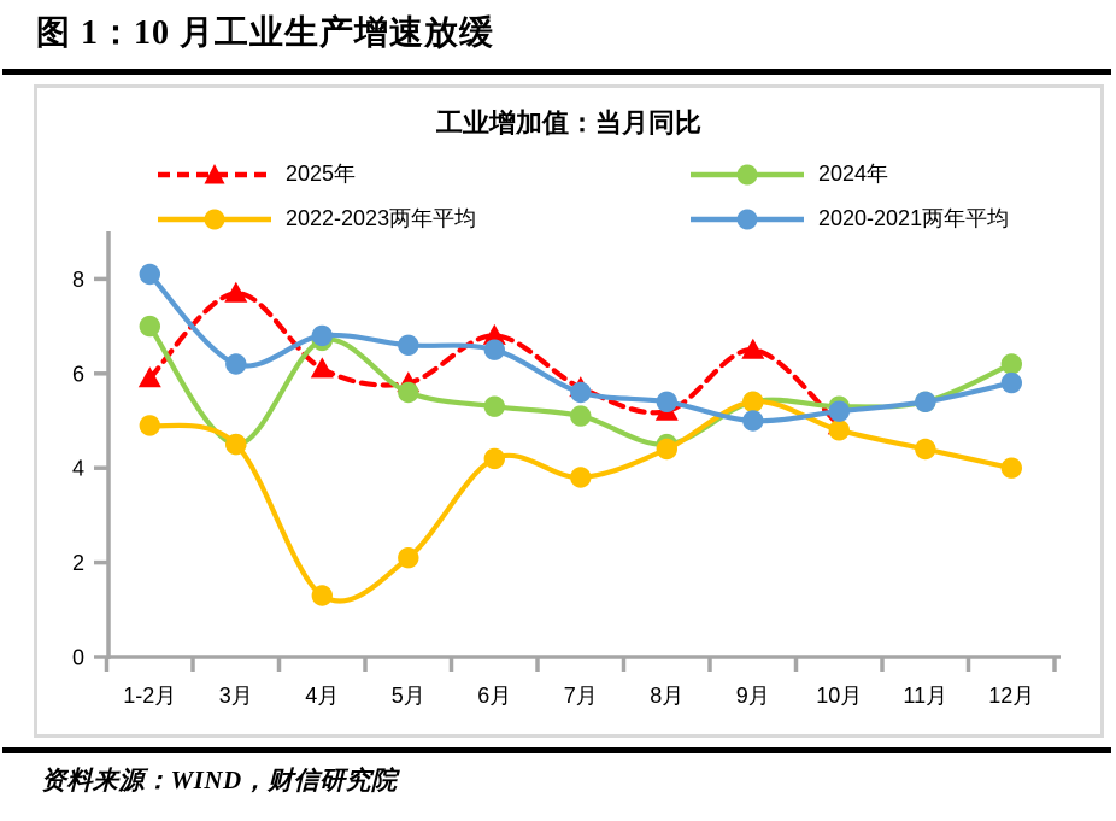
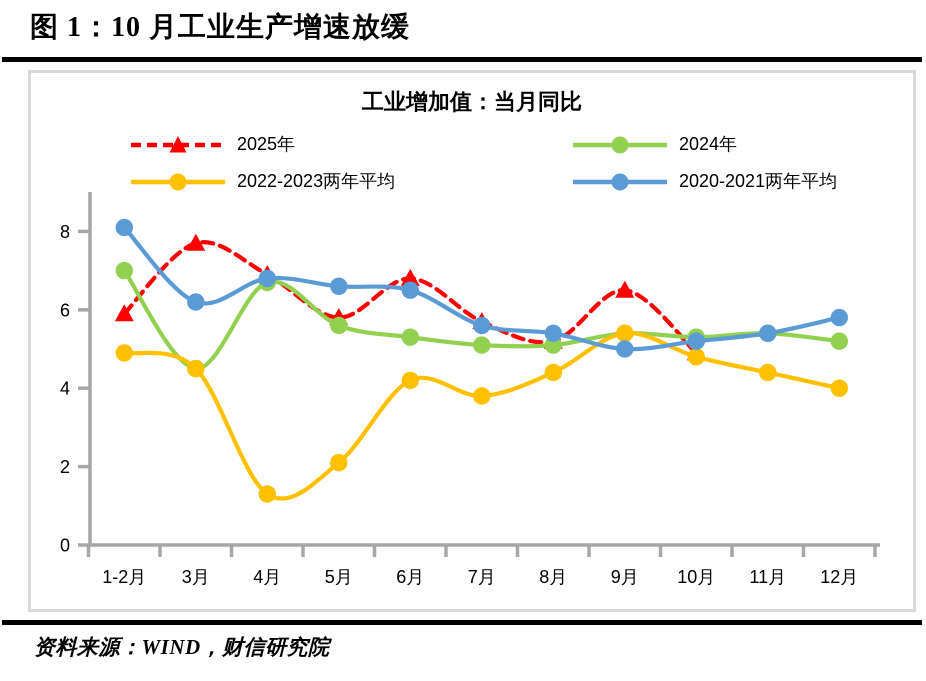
2025年/4月: 6.1 -> 6.9
2024年/8月: 4.5 -> 5.1
2024年/12月: 6.2 -> 5.2
